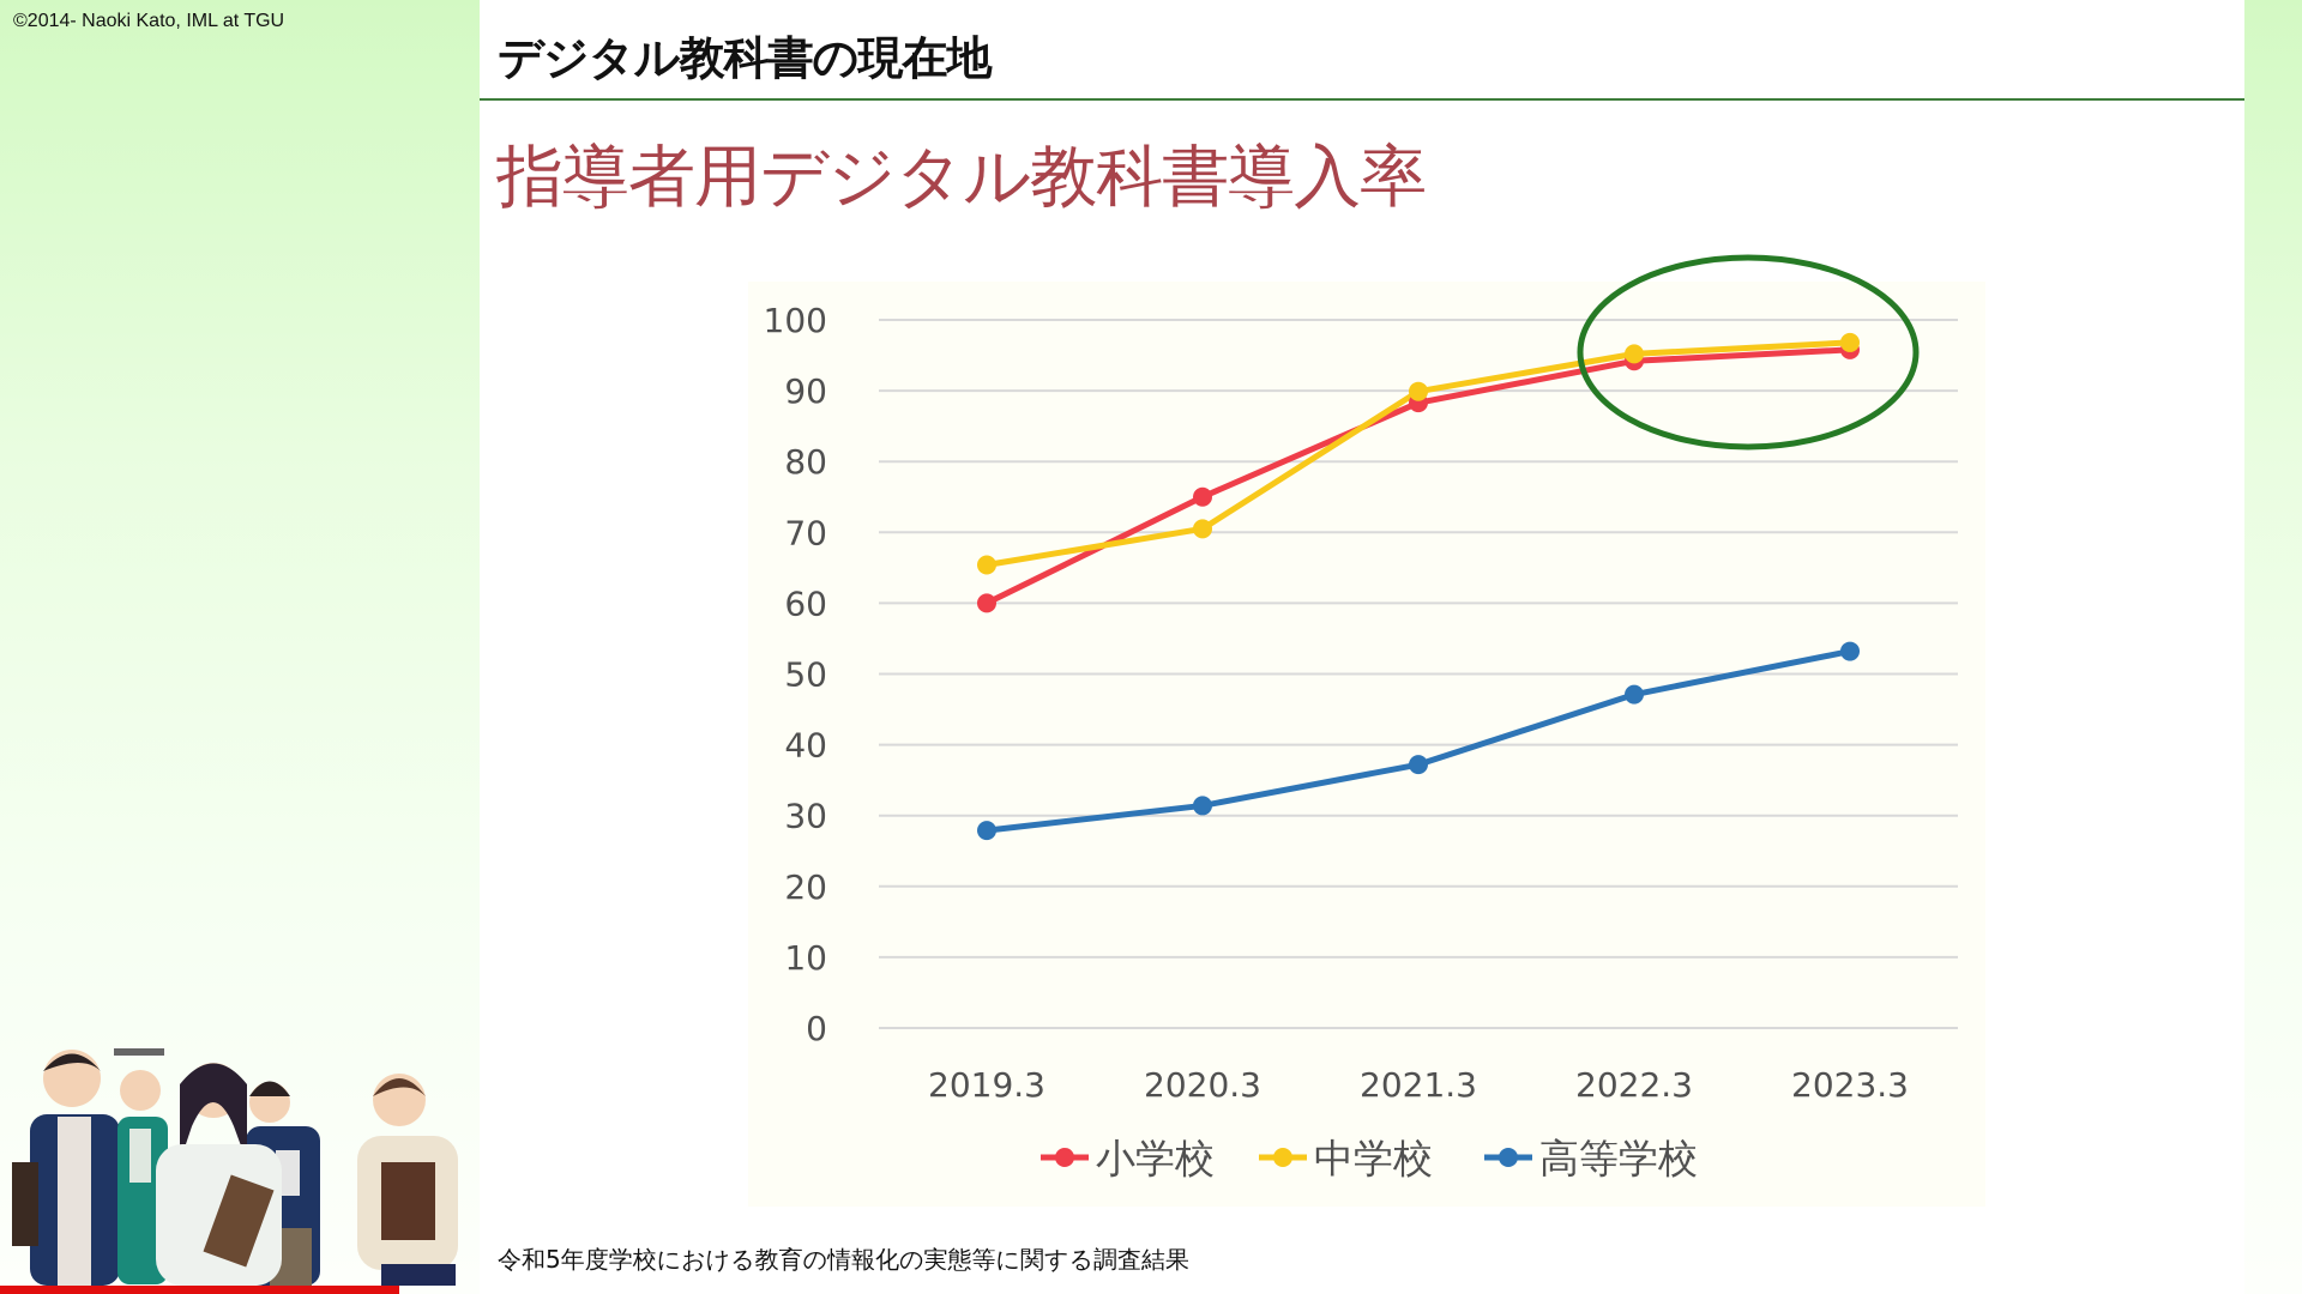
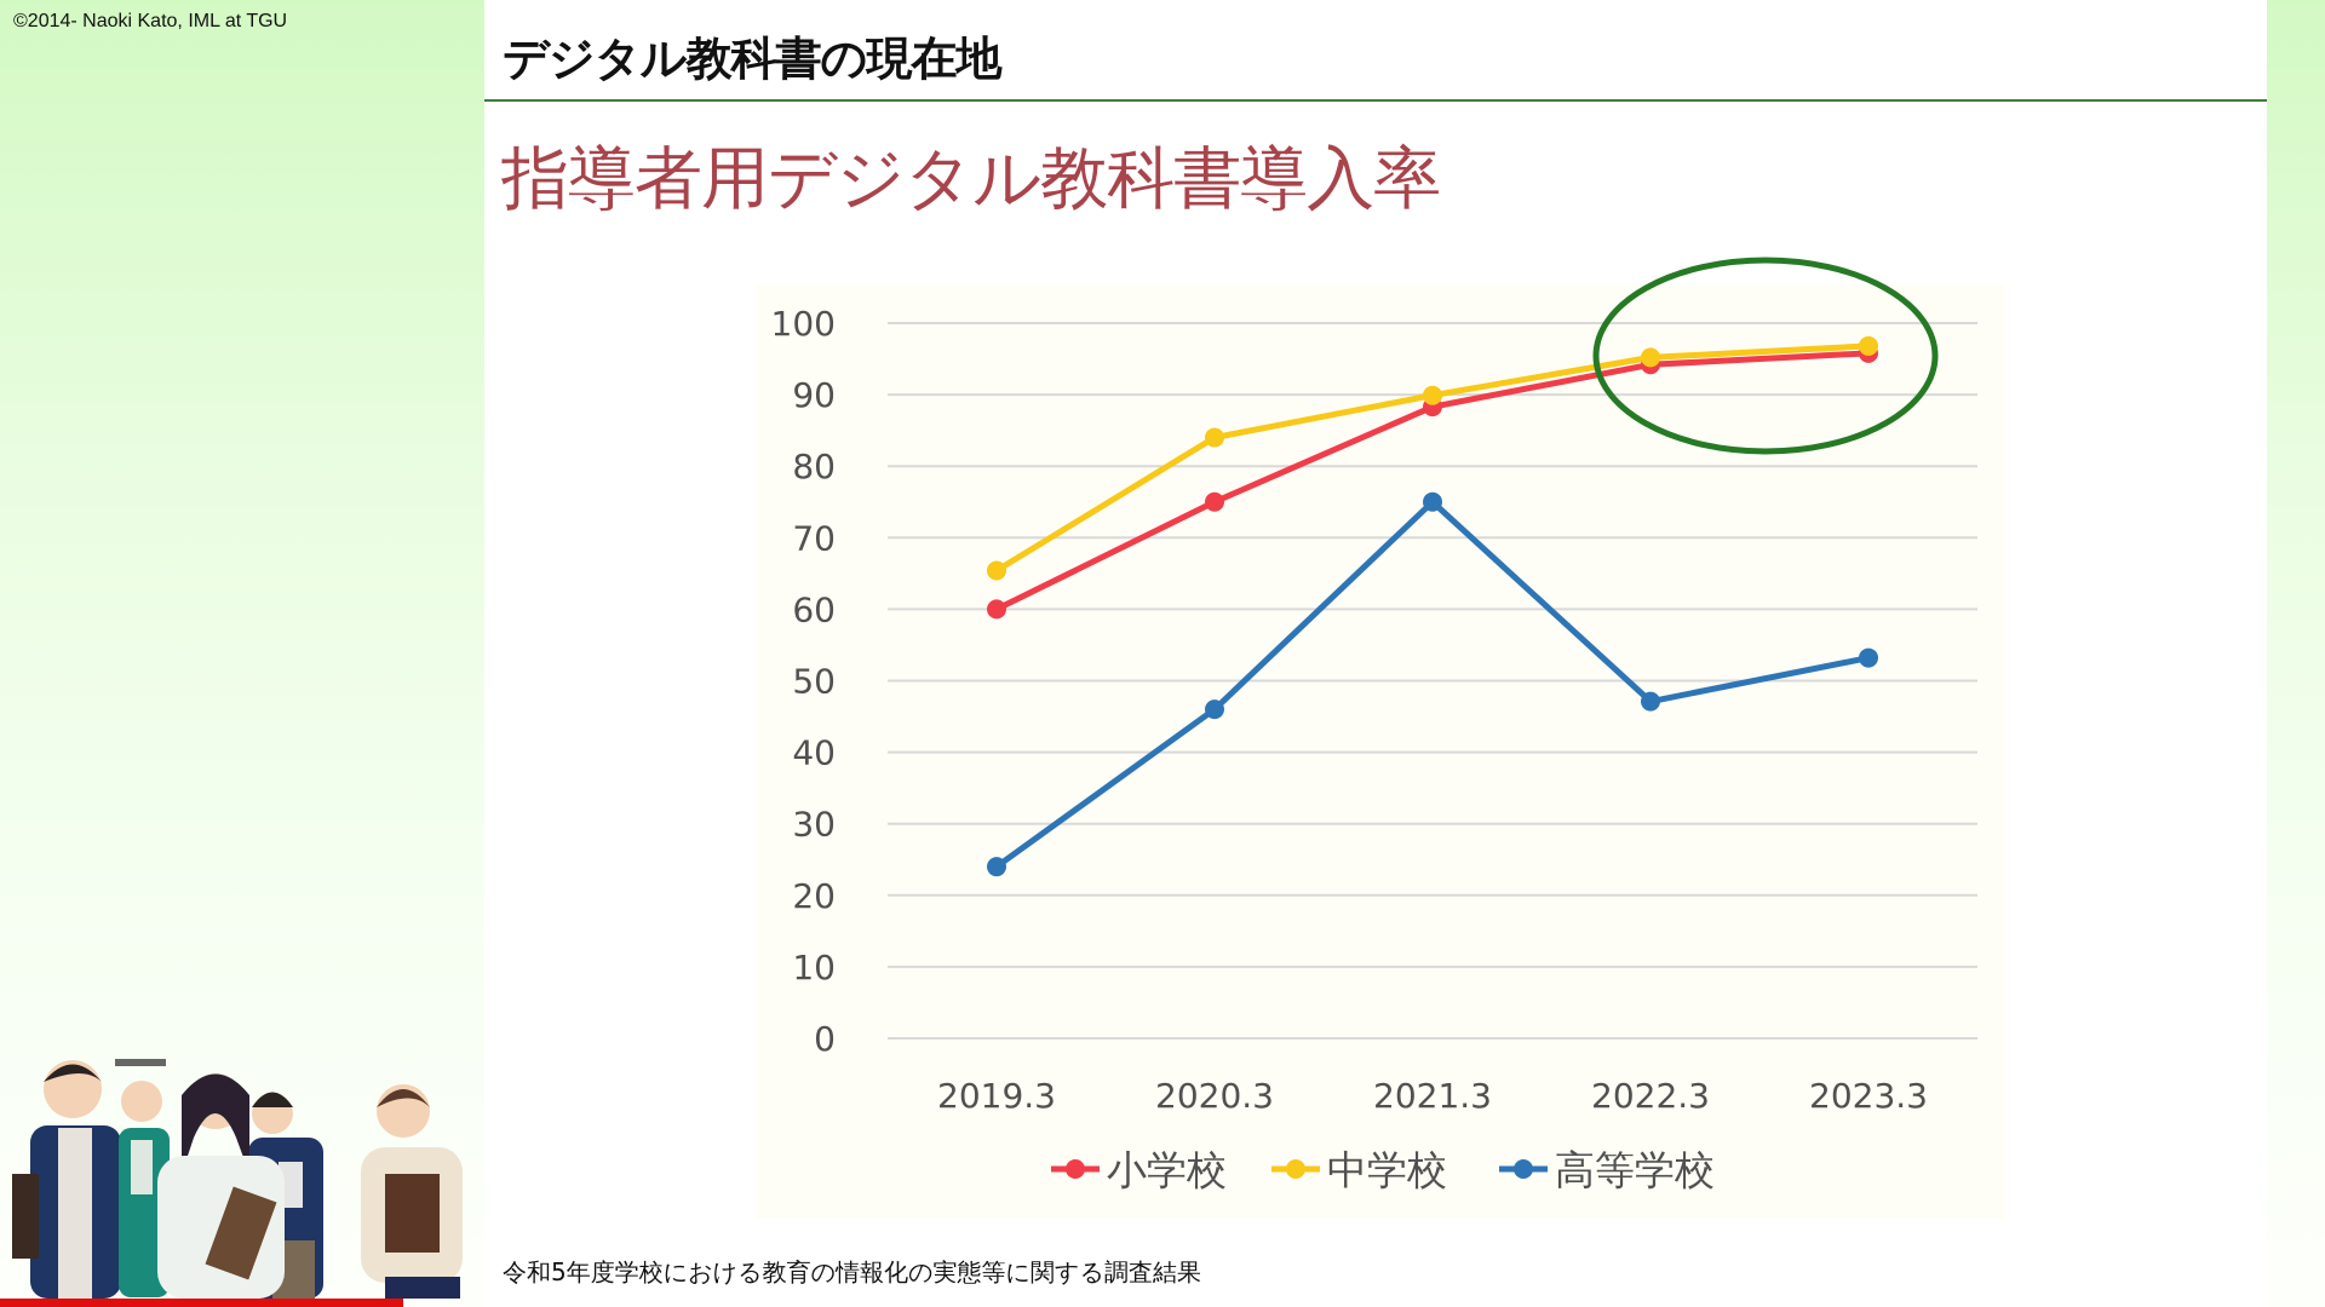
高等学校/2019.3: 28 -> 24
中学校/2020.3: 70 -> 84
高等学校/2020.3: 31 -> 46
高等学校/2021.3: 37 -> 75
